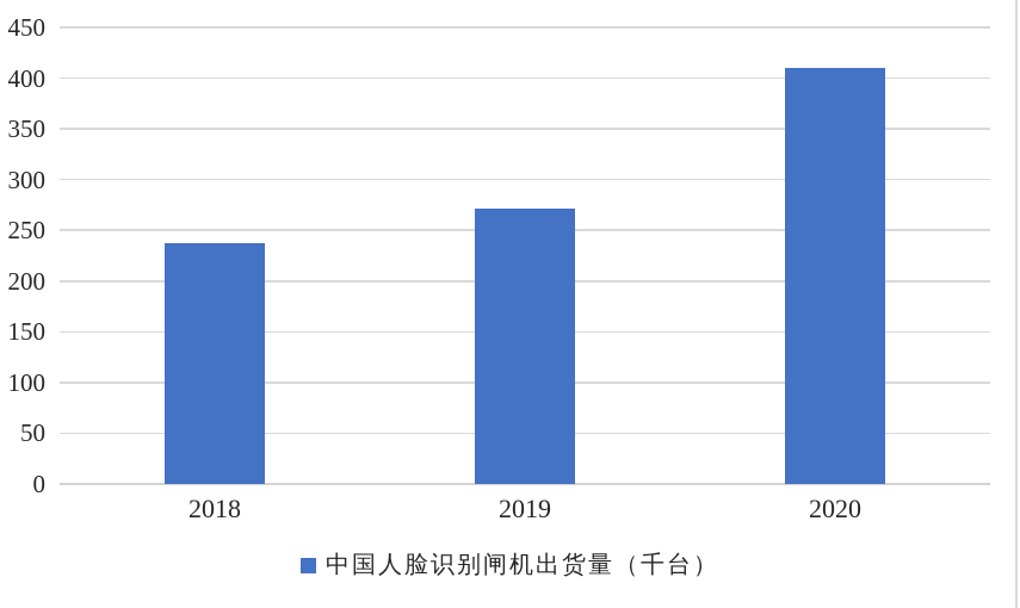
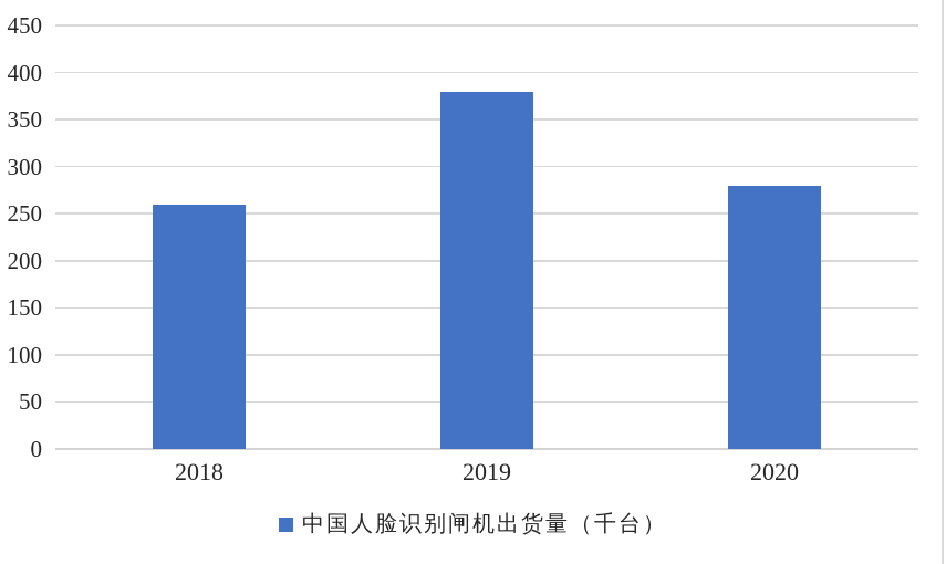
2018: 240 -> 260
2019: 270 -> 380
2020: 410 -> 280
